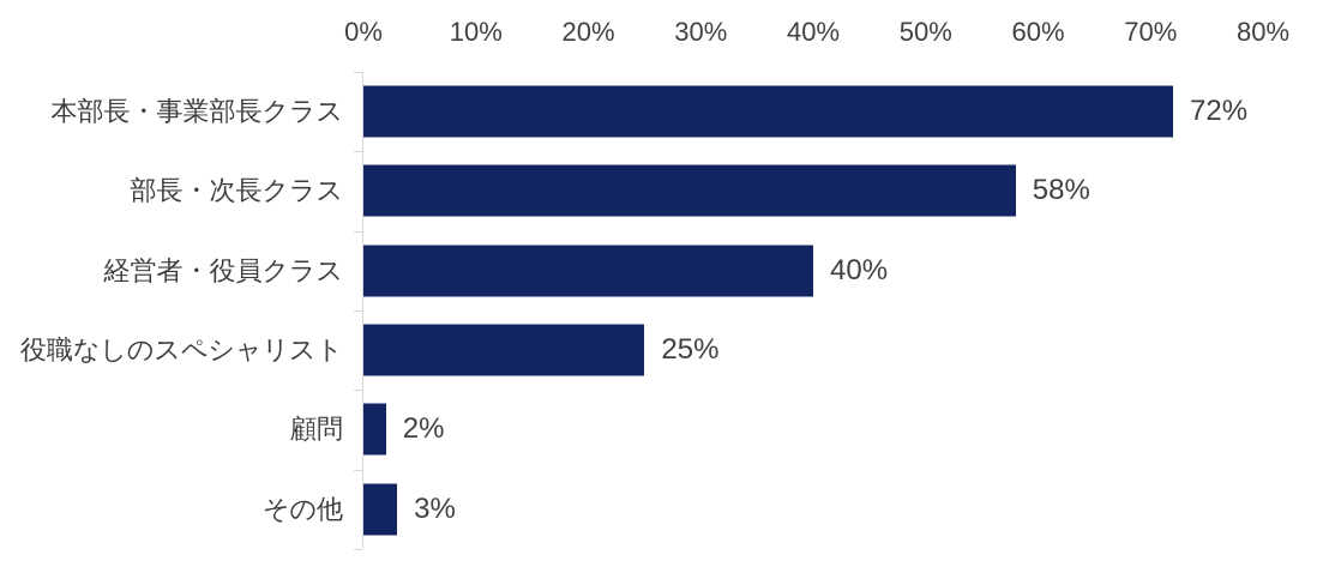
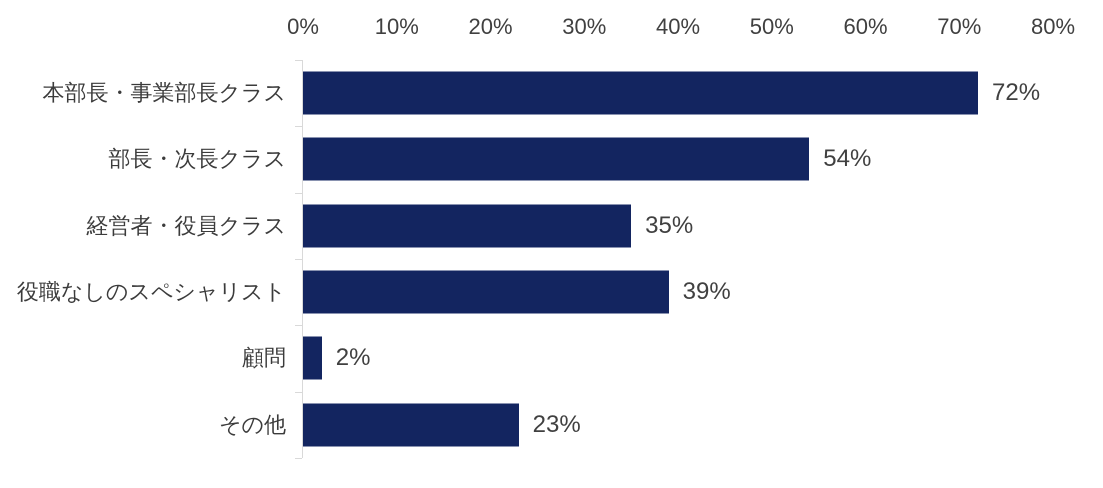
部長・次長クラス: 58% -> 54%
経営者・役員クラス: 40% -> 35%
役職なしのスペシャリスト: 25% -> 39%
その他: 3% -> 23%
